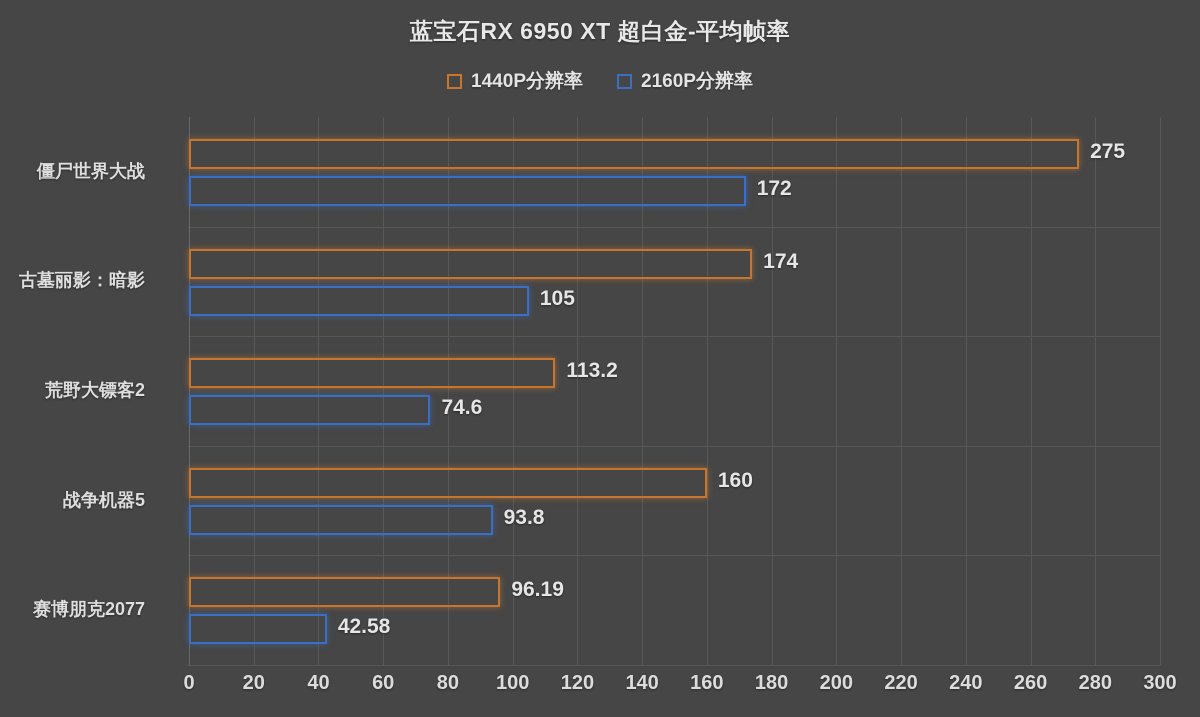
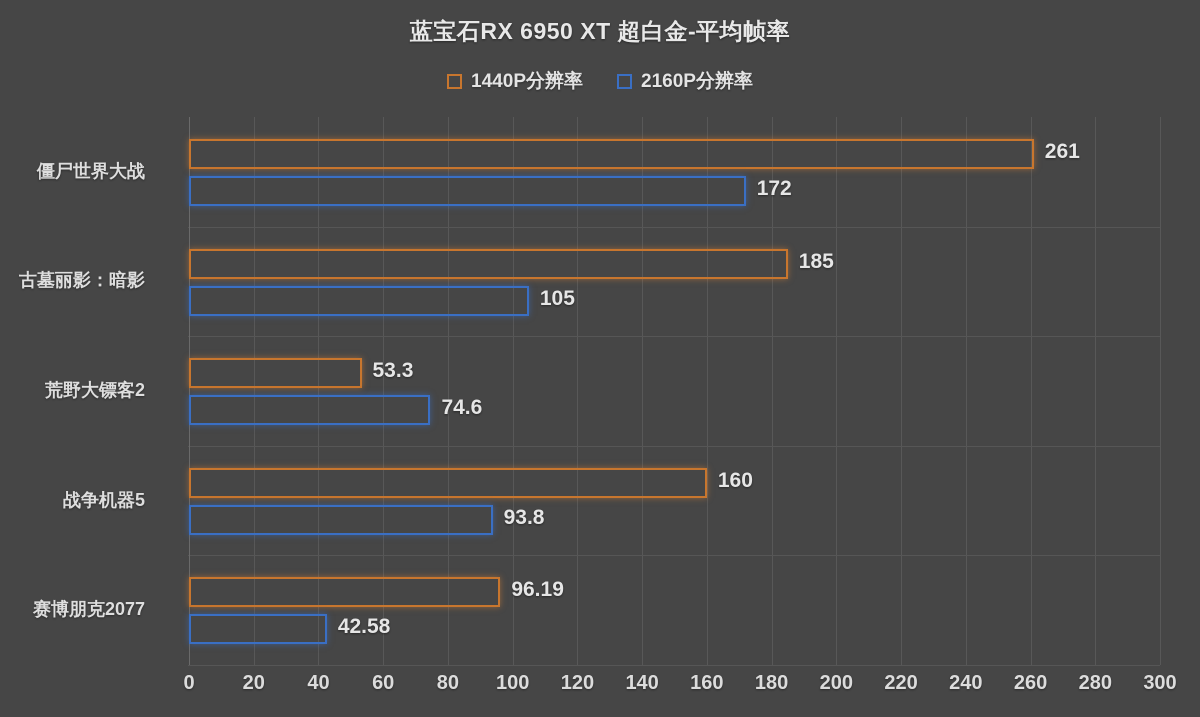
1440P分辨率/僵尸世界大战: 275 -> 261
1440P分辨率/古墓丽影：暗影: 174 -> 185
1440P分辨率/荒野大镖客2: 113.2 -> 53.3
